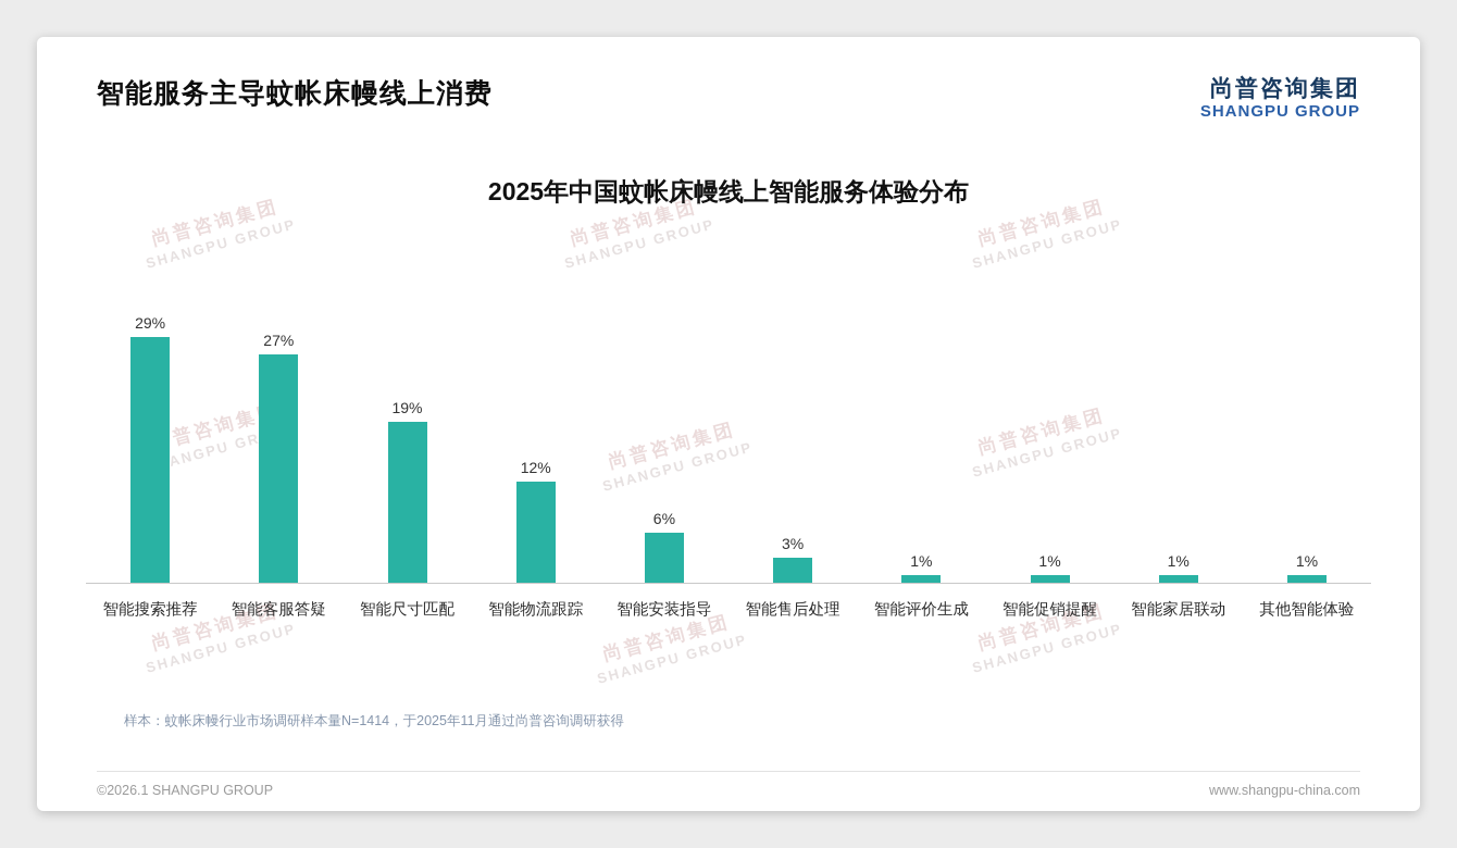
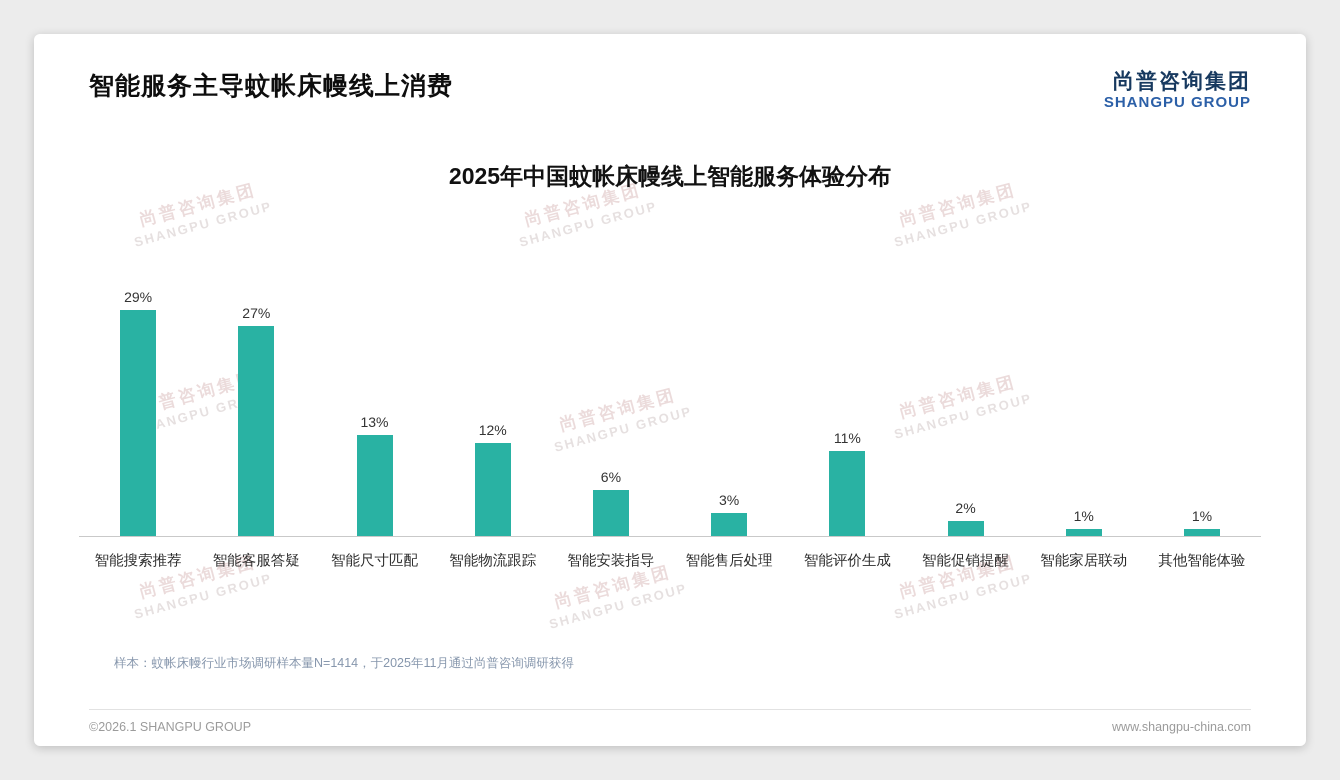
智能尺寸匹配: 19% -> 13%
智能评价生成: 1% -> 11%
智能促销提醒: 1% -> 2%
